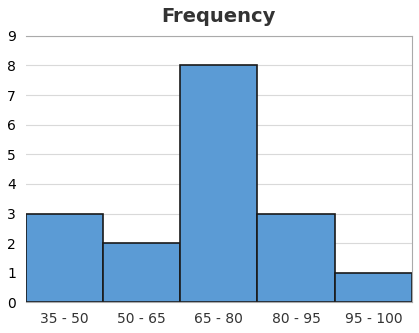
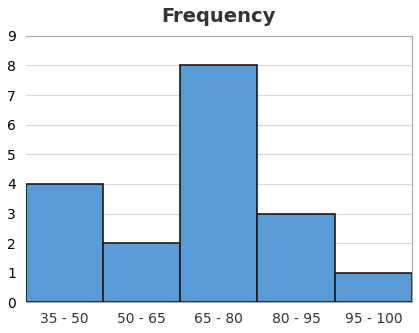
35 - 50: 3 -> 4
